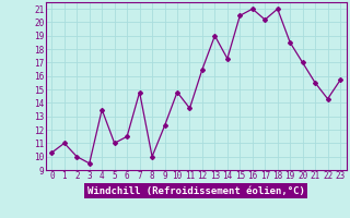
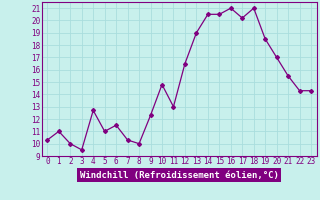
4: 13.5 -> 12.7
7: 14.8 -> 10.3
11: 13.6 -> 13.0
14: 17.3 -> 20.5
23: 15.7 -> 14.3
